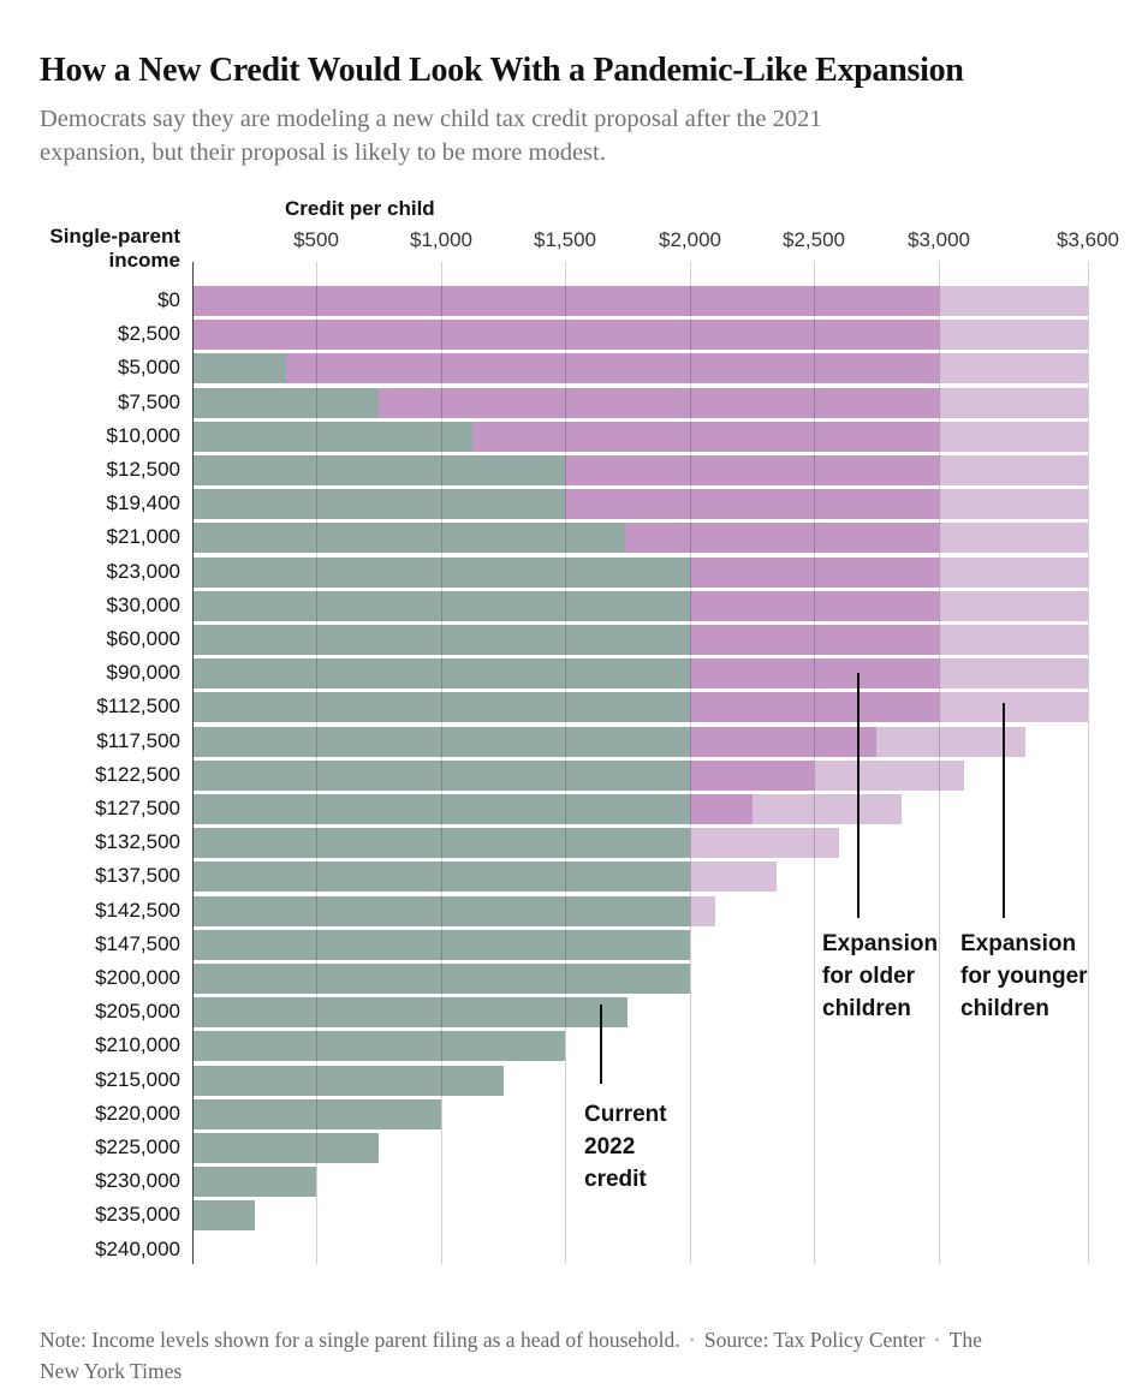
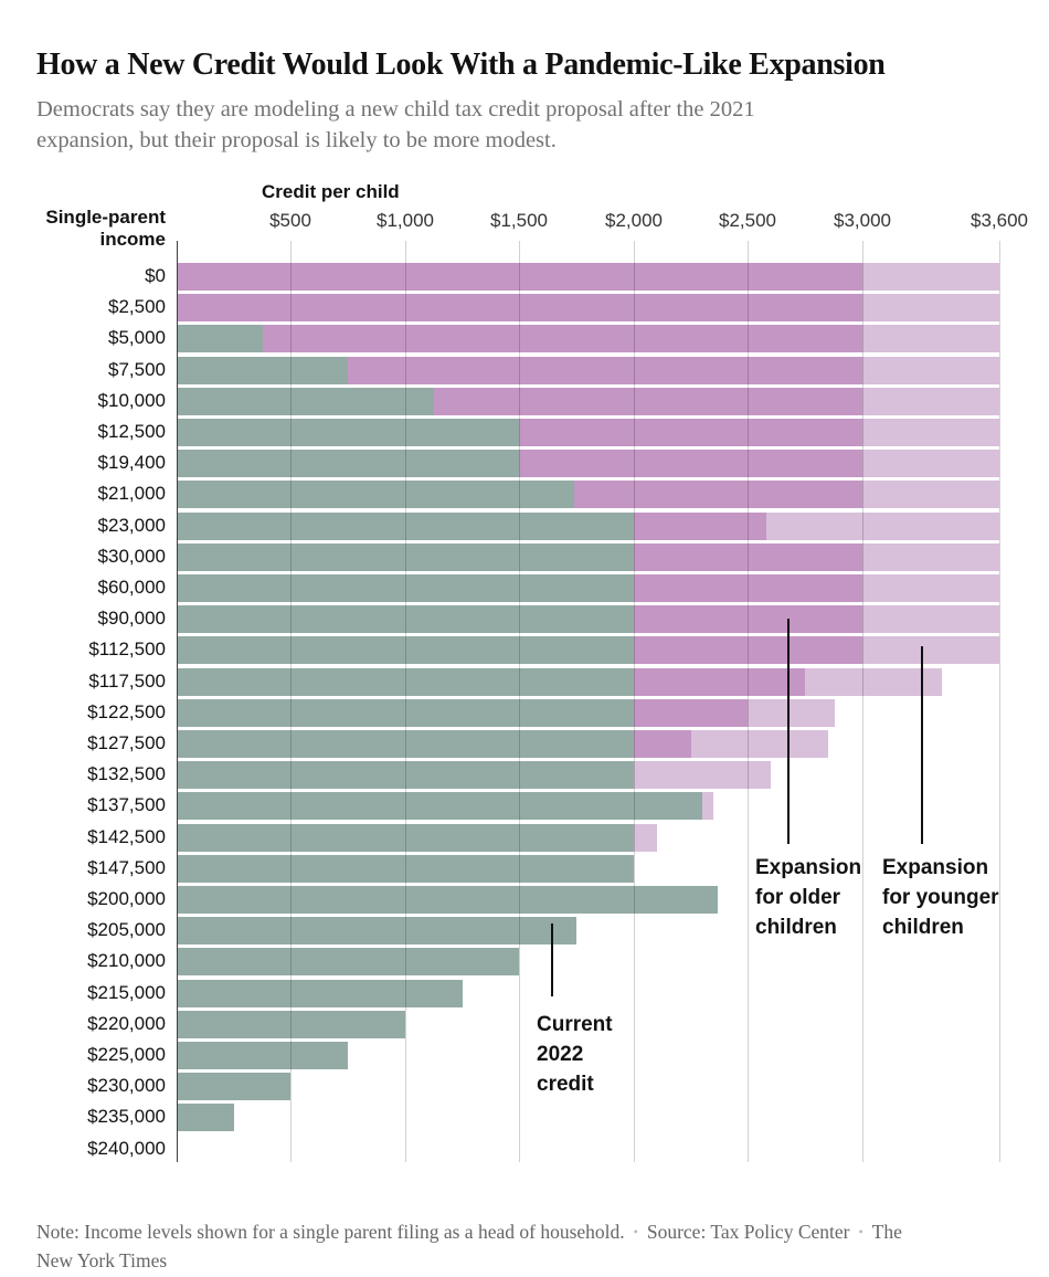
Expansion for older children/$23,000: $3000 -> $2580
Expansion for younger children/$122,500: $3100 -> $2880
Current 2022 credit/$137,500: $2000 -> $2300
Current 2022 credit/$200,000: $2000 -> $2370
